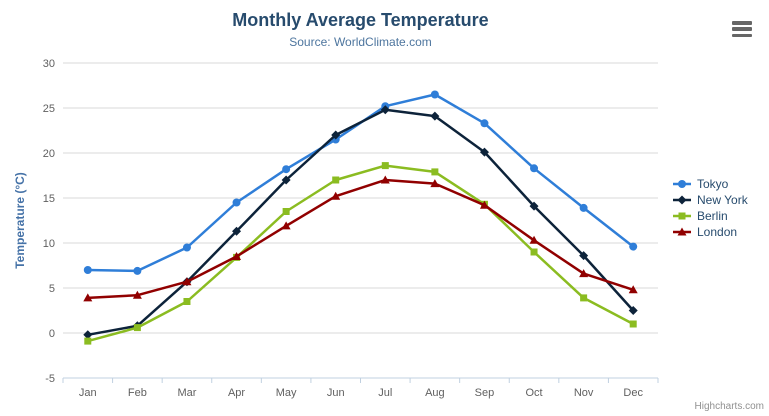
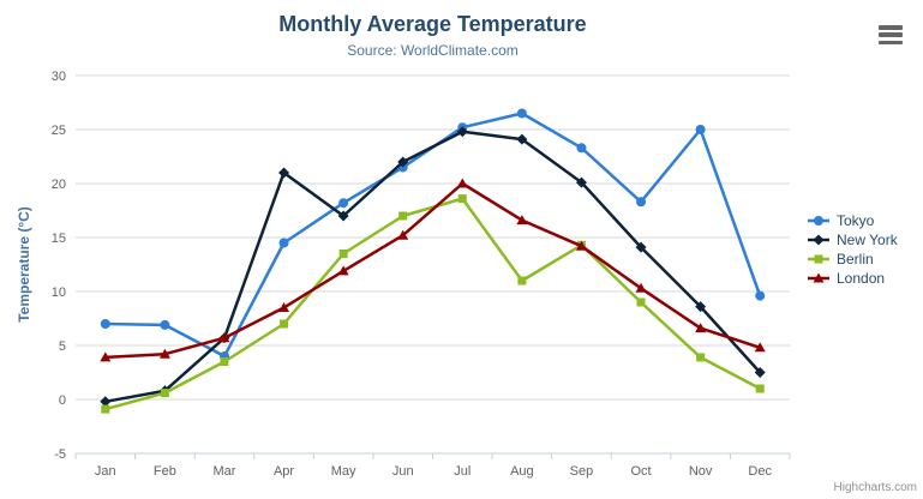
Tokyo/Mar: 10 -> 4
New York/Apr: 11 -> 21
Berlin/Apr: 8 -> 7
London/Jul: 17 -> 20
Berlin/Aug: 18 -> 11
Tokyo/Nov: 14 -> 25
